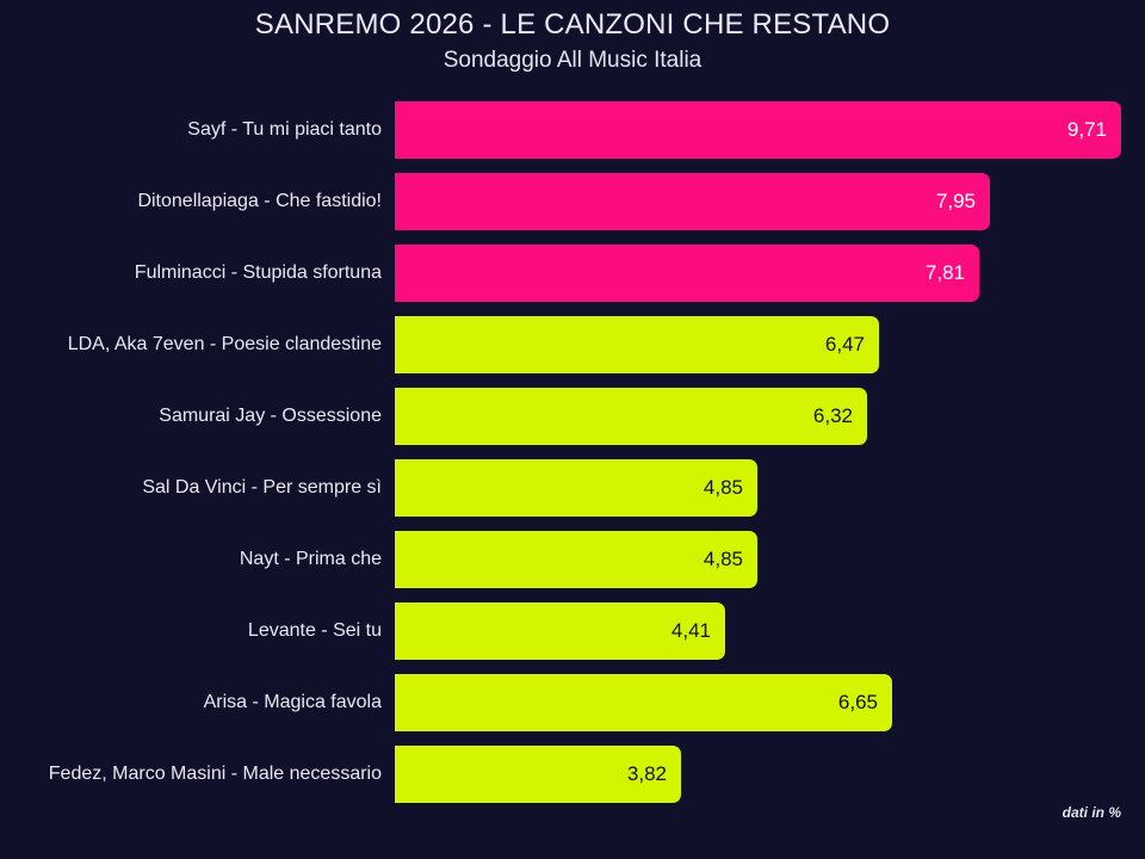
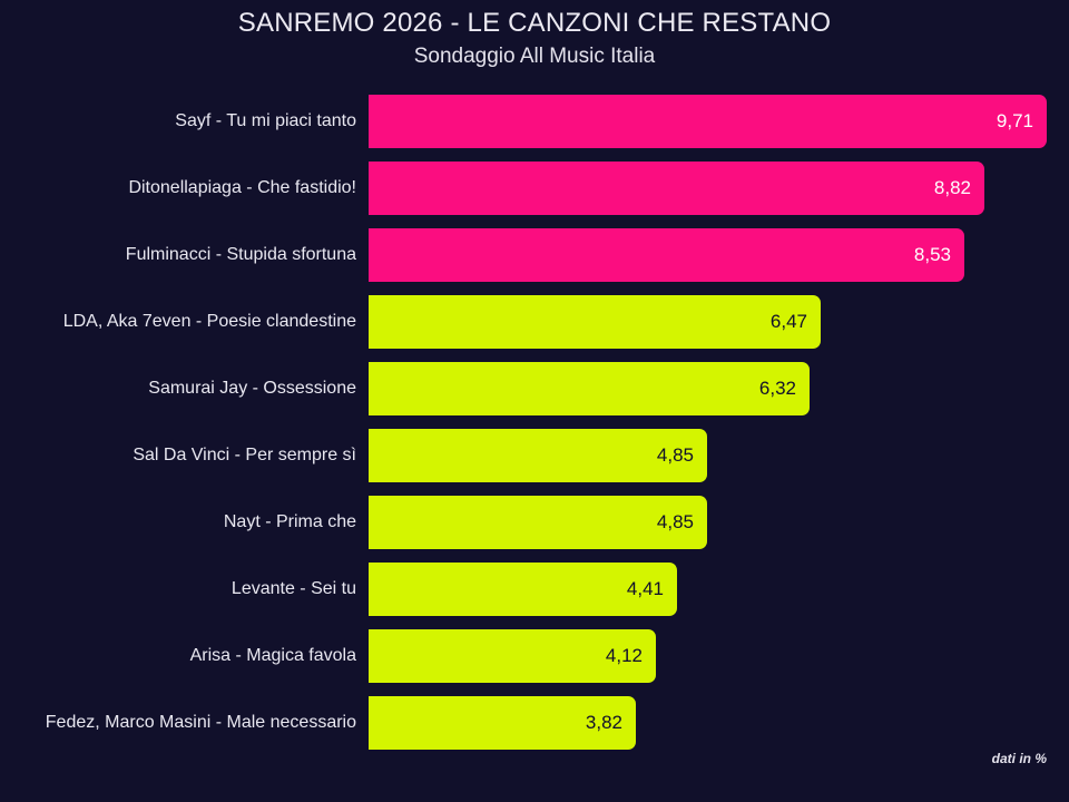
Ditonellapiaga - Che fastidio!: 7,95 -> 8,82
Fulminacci - Stupida sfortuna: 7,81 -> 8,53
Arisa - Magica favola: 6,65 -> 4,12
